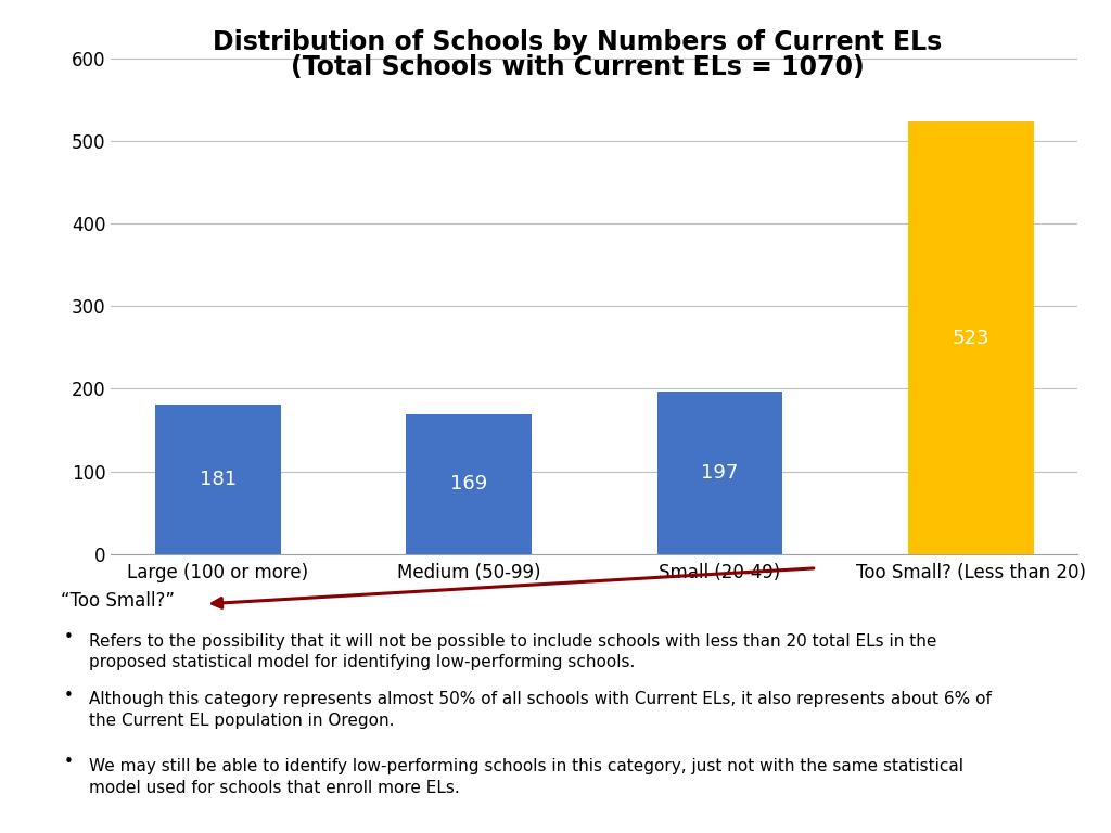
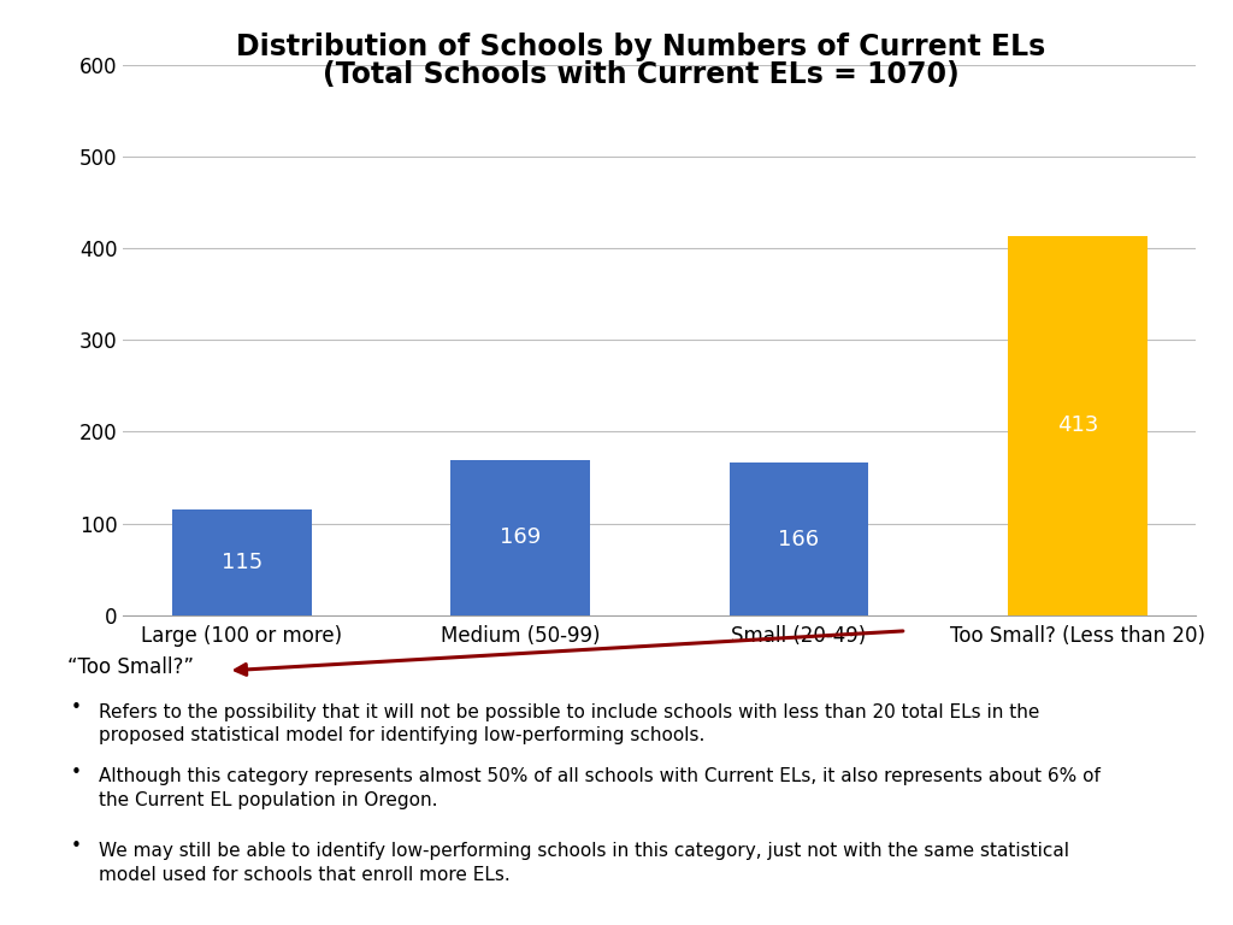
Large (100 or more): 181 -> 115
Small (20-49): 197 -> 166
Too Small? (Less than 20): 523 -> 413
